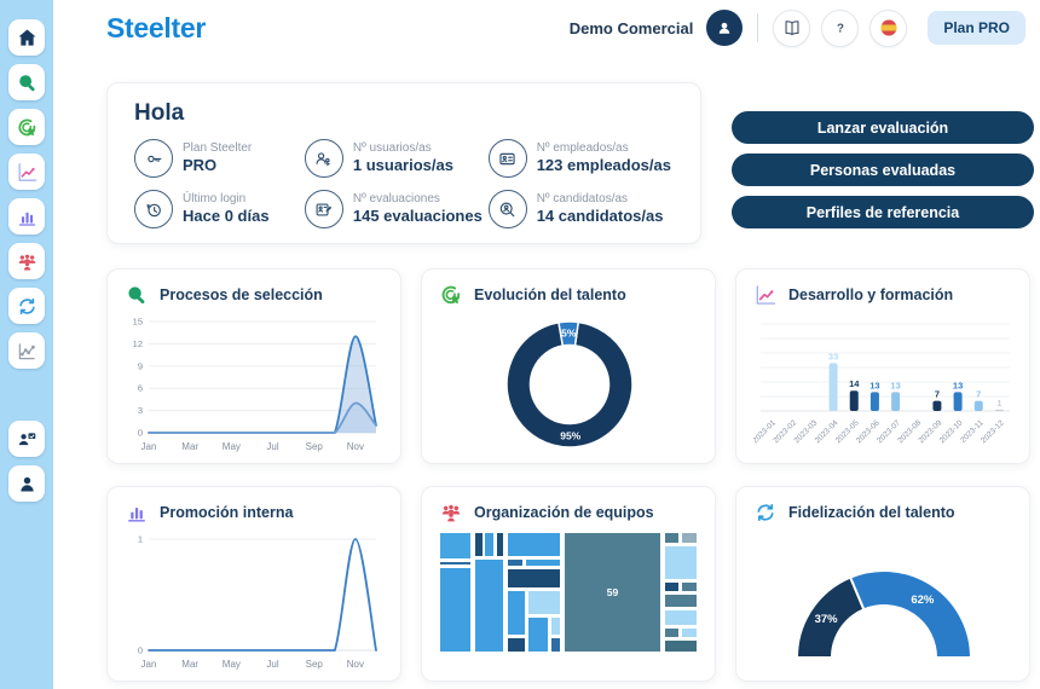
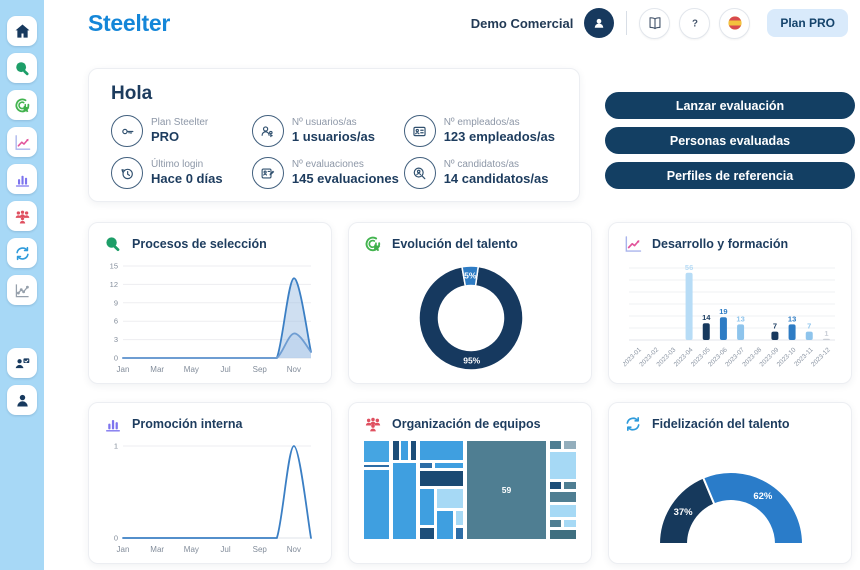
Desarrollo y formación/2023-04: 33 -> 56
Desarrollo y formación/2023-06: 13 -> 19
